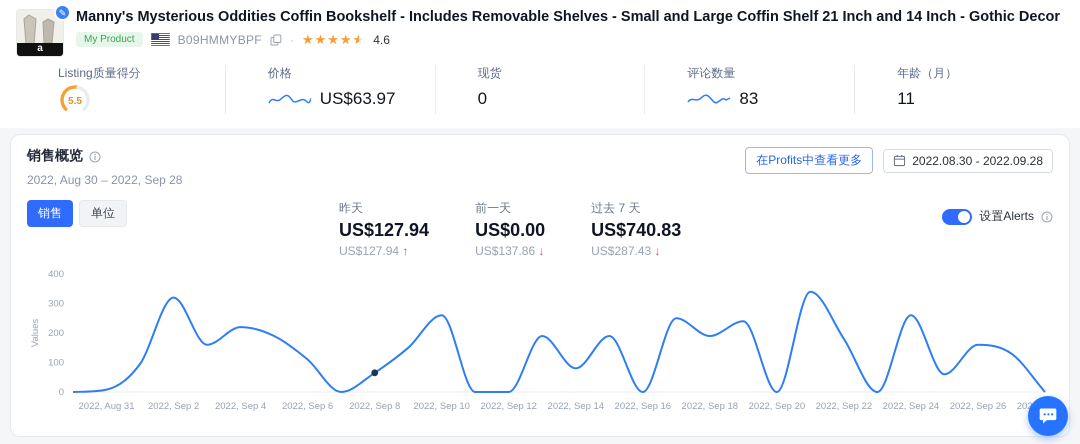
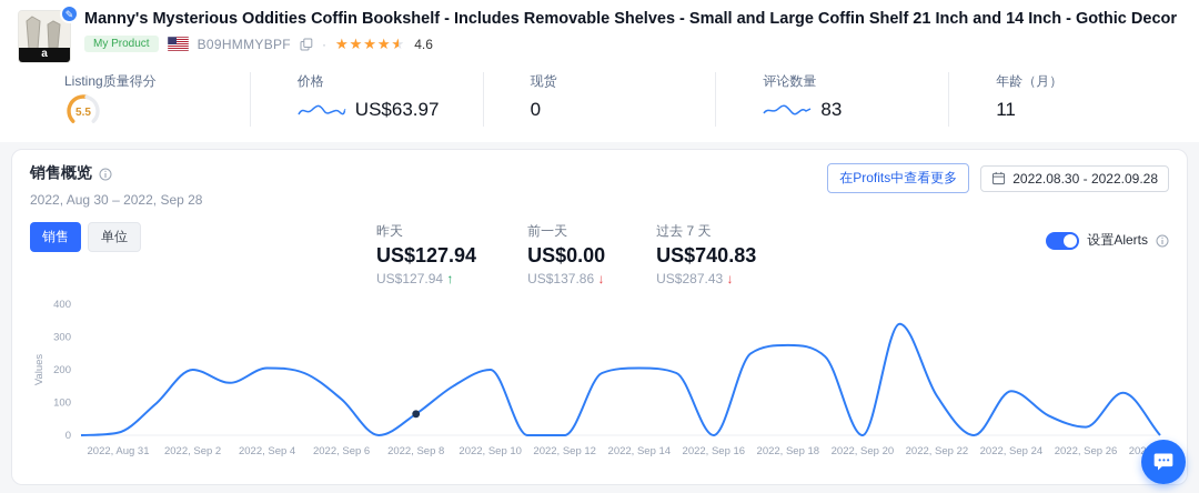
2022, Sep 2: 320 -> 200
2022, Sep 4: 220 -> 200
2022, Sep 10: 260 -> 200
2022, Sep 14: 80 -> 200
2022, Sep 18: 190 -> 280
2022, Sep 22: 180 -> 120
2022, Sep 24: 260 -> 140
2022, Sep 26: 160 -> 20
